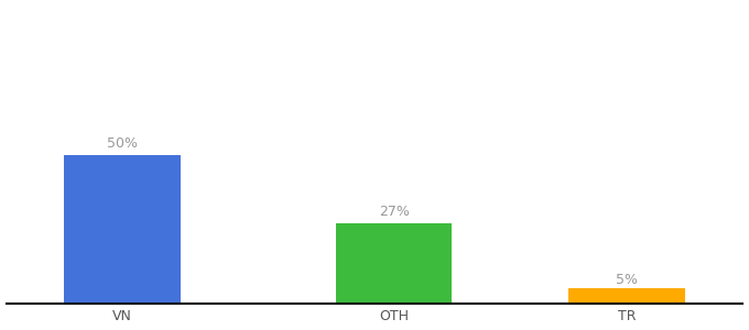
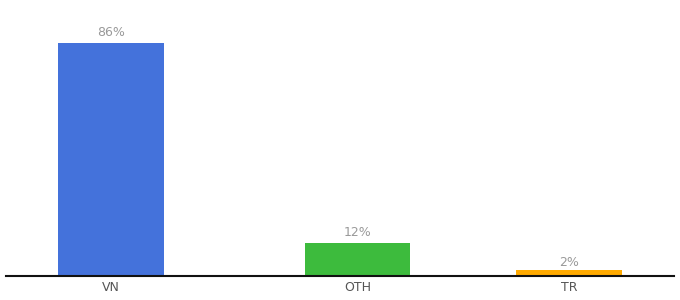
VN: 50% -> 86%
OTH: 27% -> 12%
TR: 5% -> 2%
